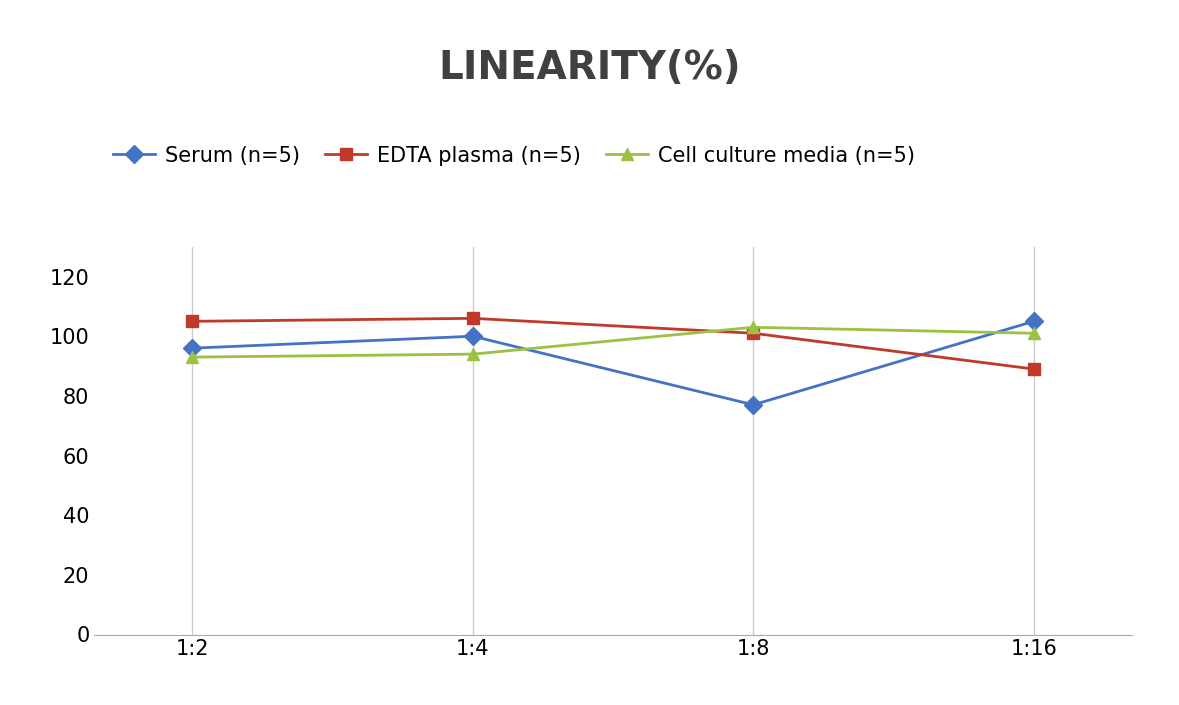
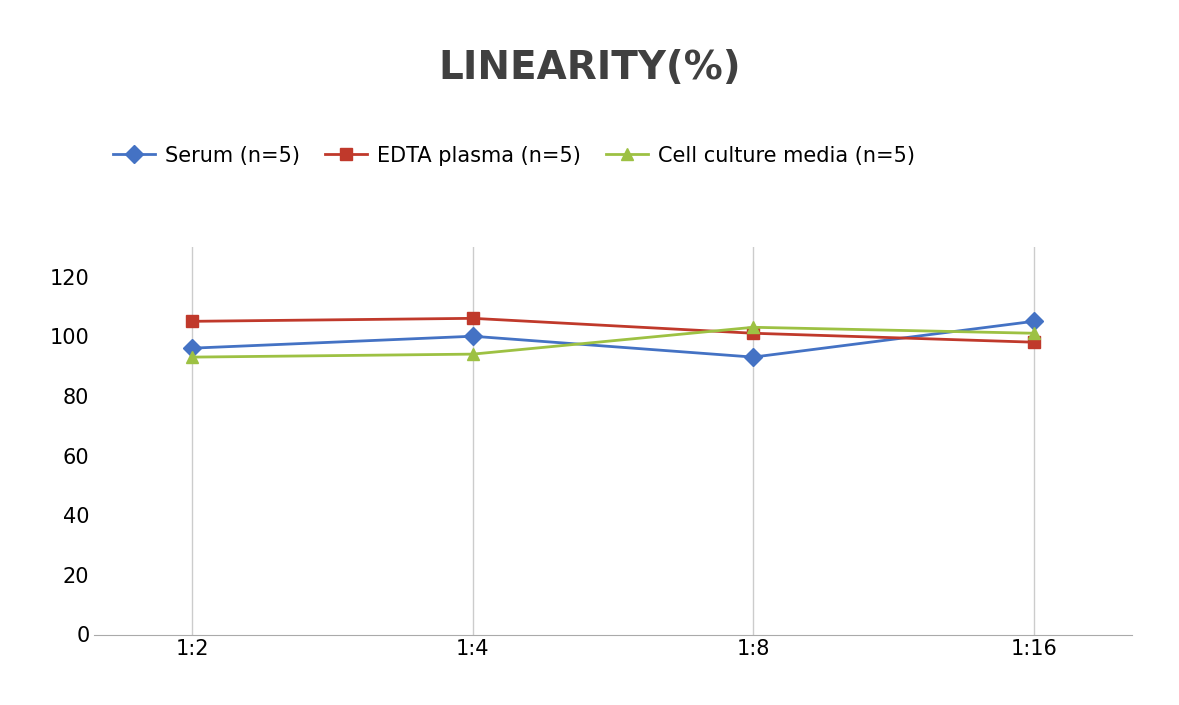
Serum (n=5)/1:8: 77 -> 93
EDTA plasma (n=5)/1:16: 89 -> 98
